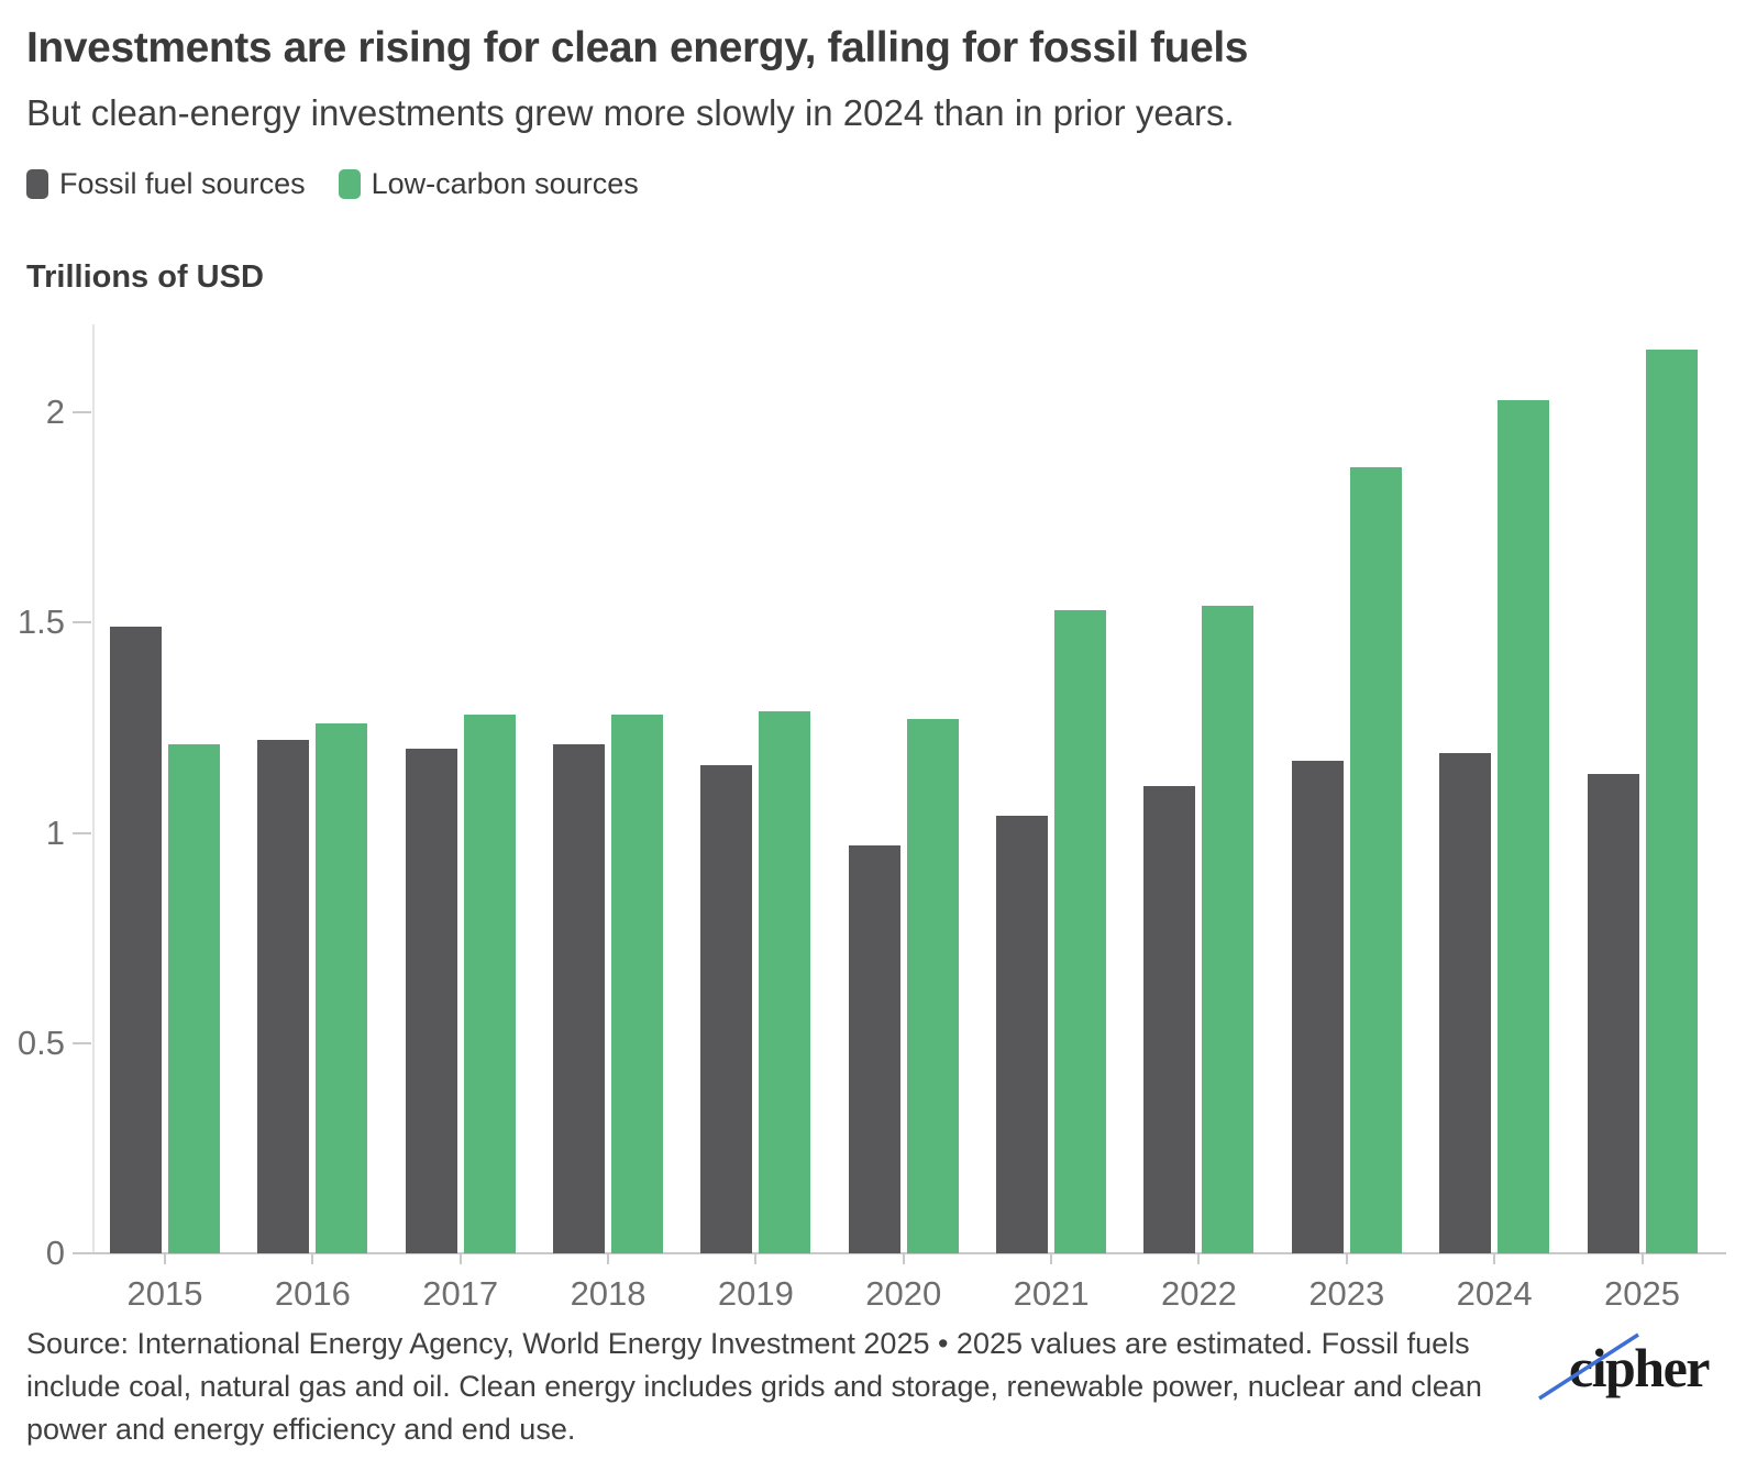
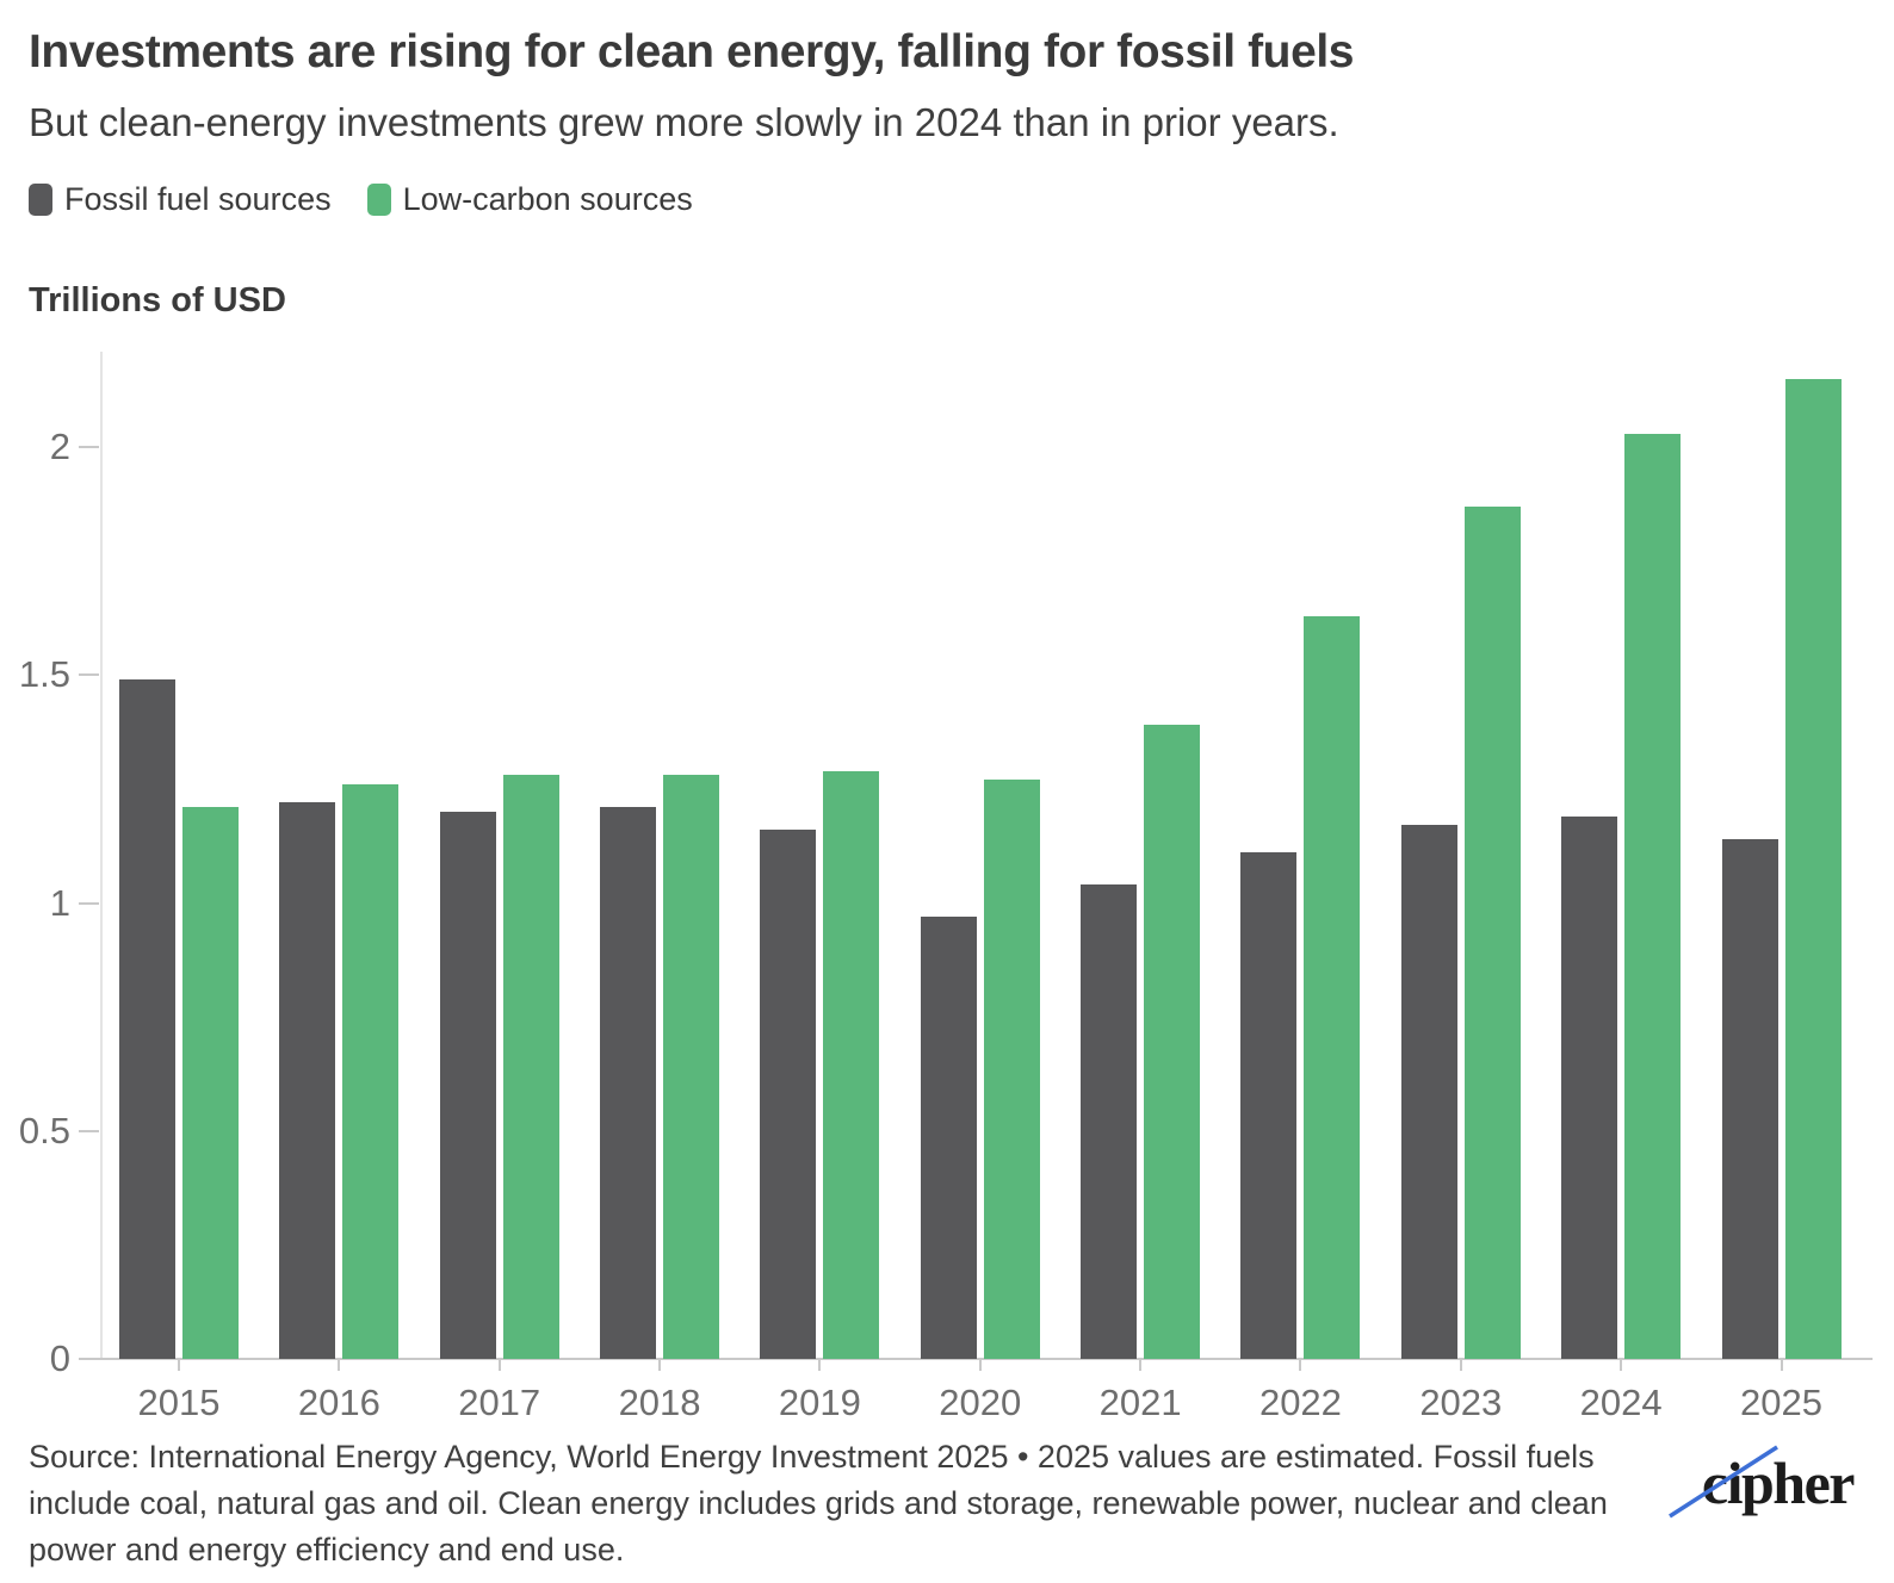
Low-carbon sources/2021: 1.53 -> 1.39
Low-carbon sources/2022: 1.54 -> 1.63
